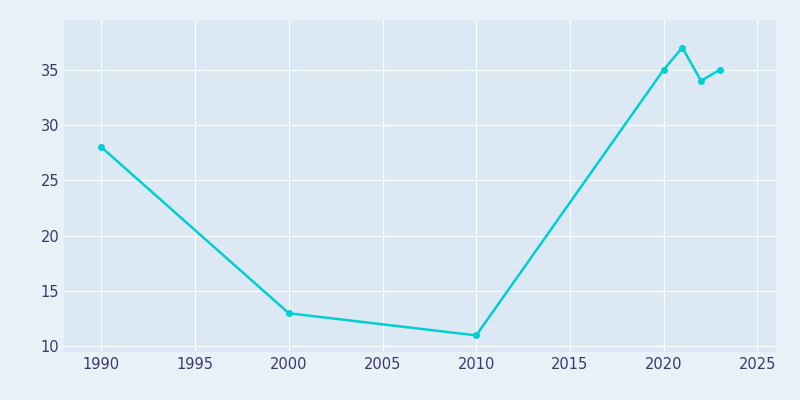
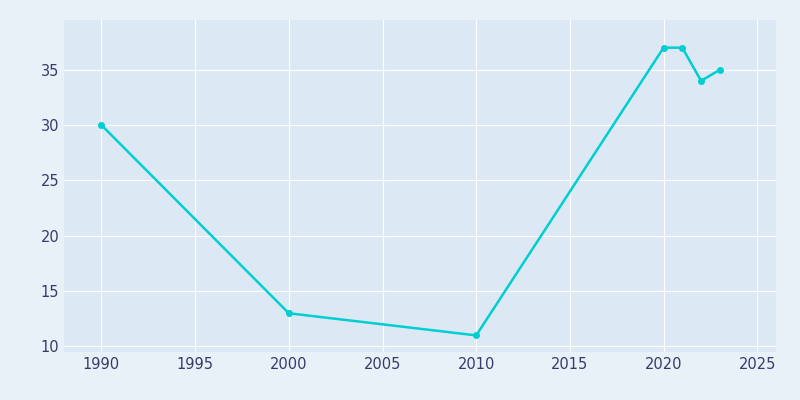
1990: 28 -> 30
2020: 35 -> 37
